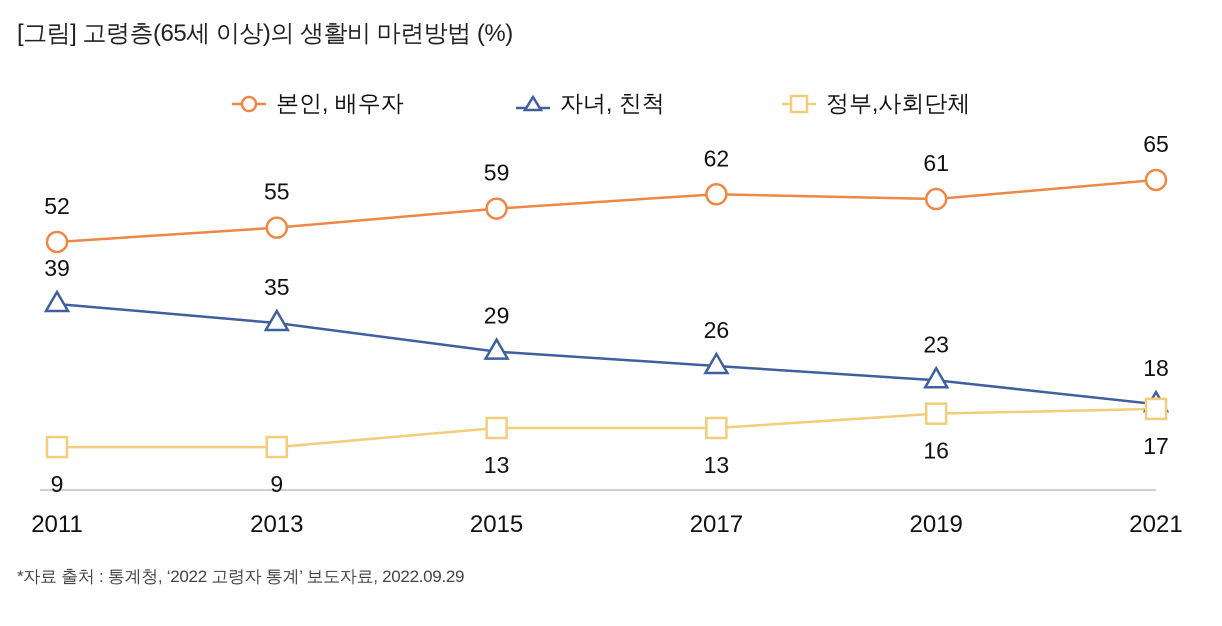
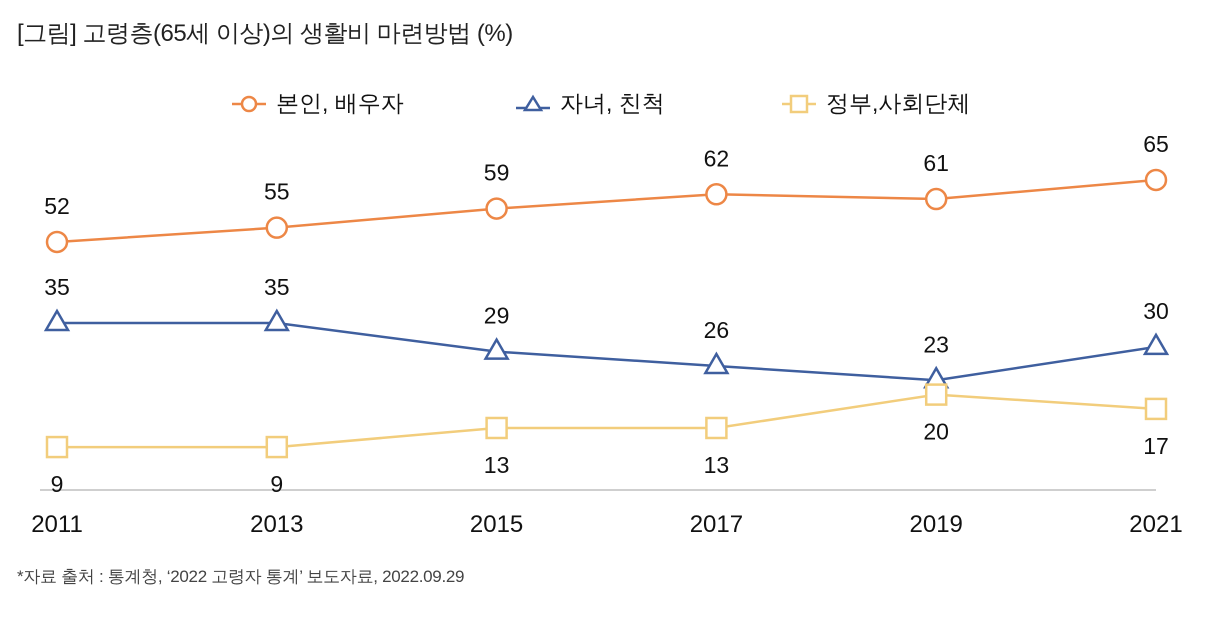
자녀, 친척/2011: 39 -> 35
정부,사회단체/2019: 16 -> 20
자녀, 친척/2021: 18 -> 30
